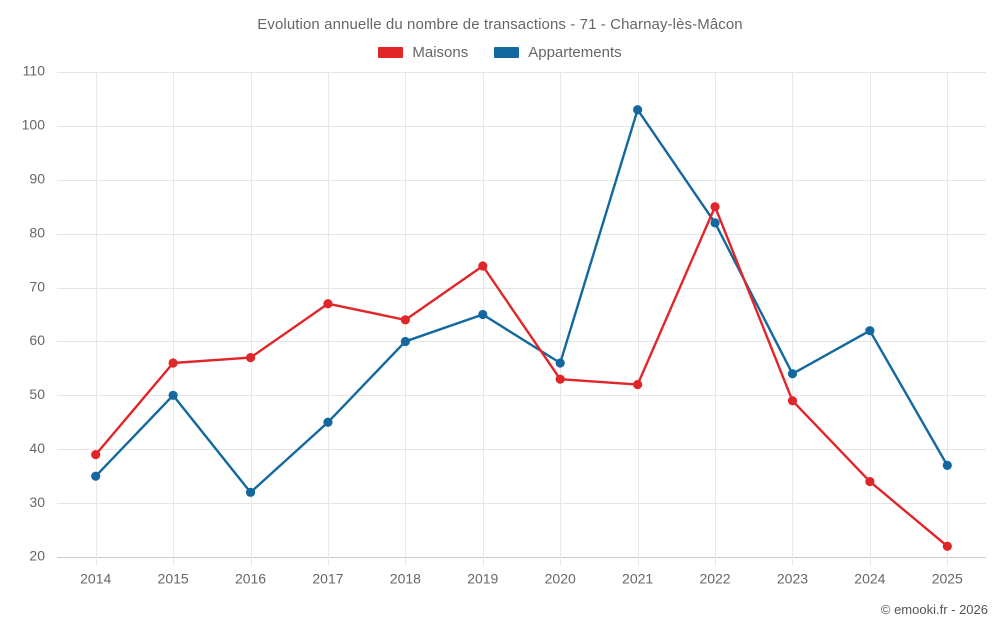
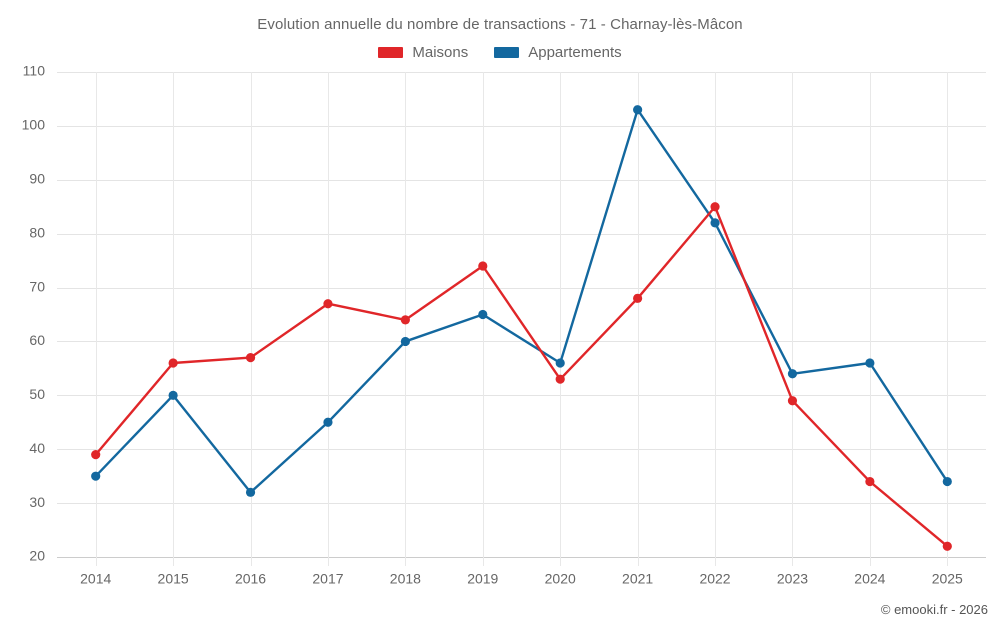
Maisons/2021: 52 -> 68
Appartements/2024: 62 -> 56
Appartements/2025: 37 -> 34
